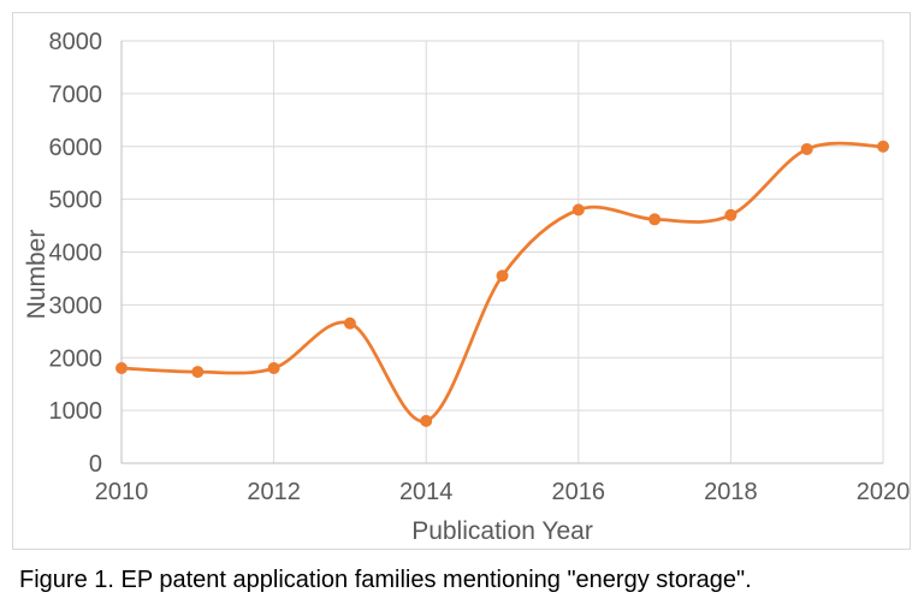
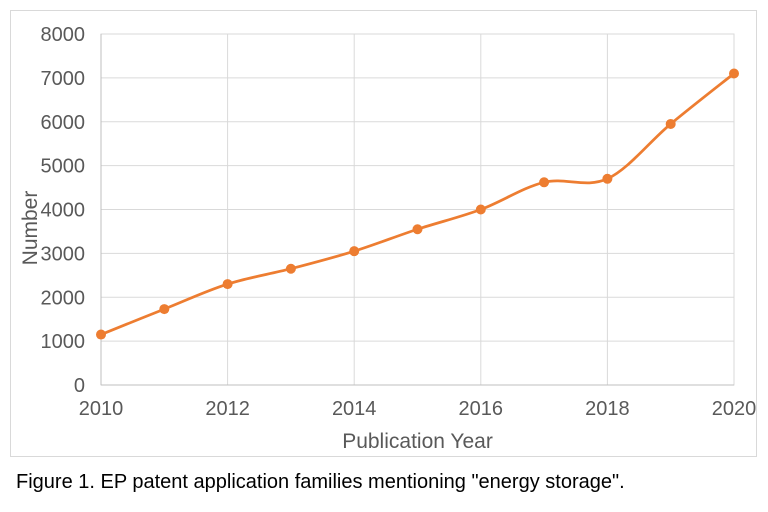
2010: 1800 -> 1200
2012: 1800 -> 2300
2014: 800 -> 3000
2016: 4800 -> 4000
2020: 6000 -> 7100
